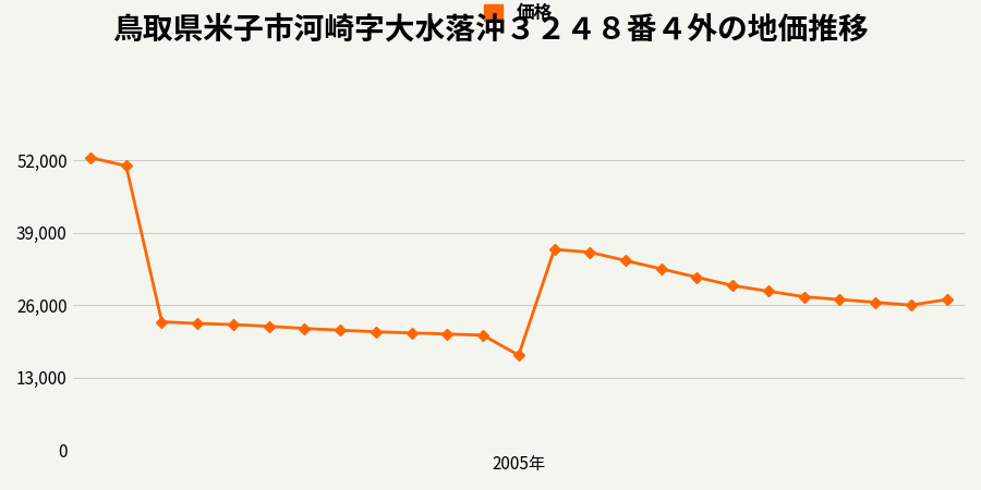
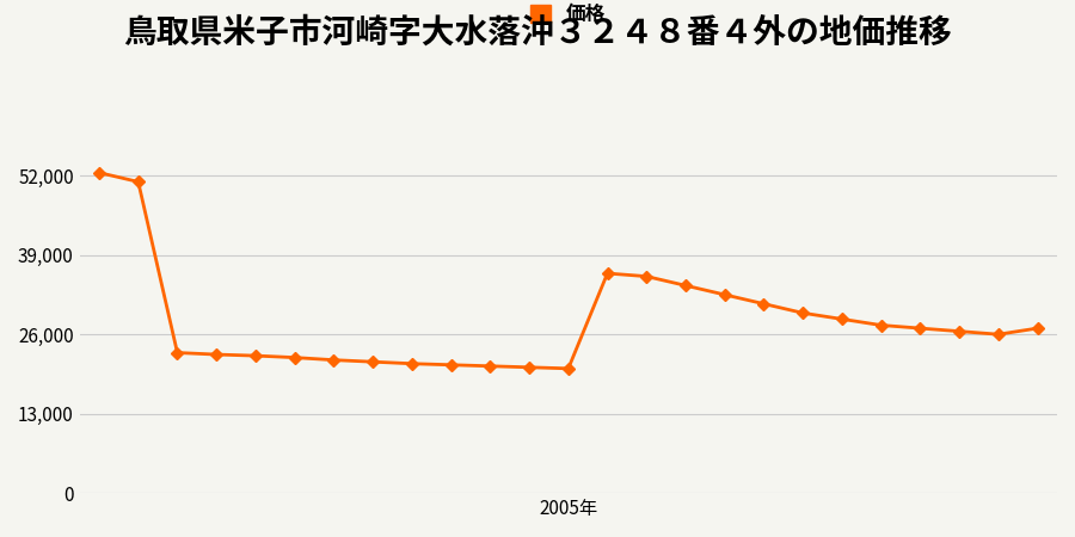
2005年: 17,000 -> 20,400
